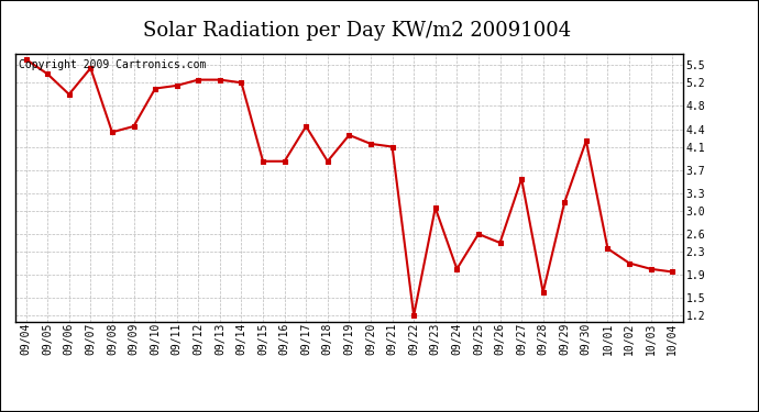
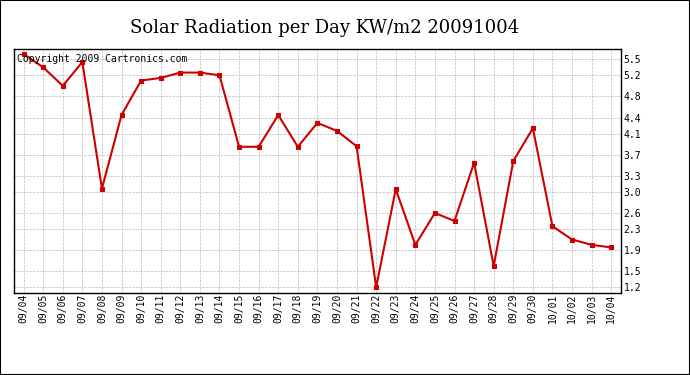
09/08: 4.35 -> 3.06
09/21: 4.10 -> 3.86
09/29: 3.15 -> 3.58
